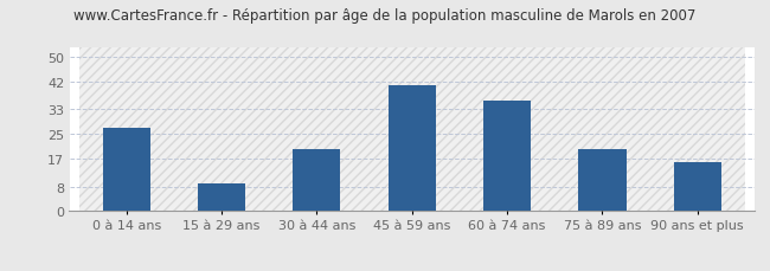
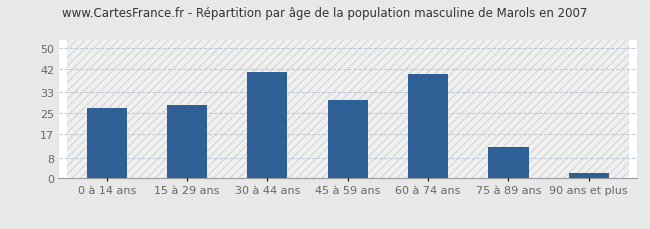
15 à 29 ans: 9 -> 28
30 à 44 ans: 20 -> 41
45 à 59 ans: 41 -> 30
60 à 74 ans: 36 -> 40
75 à 89 ans: 20 -> 12
90 ans et plus: 16 -> 2
